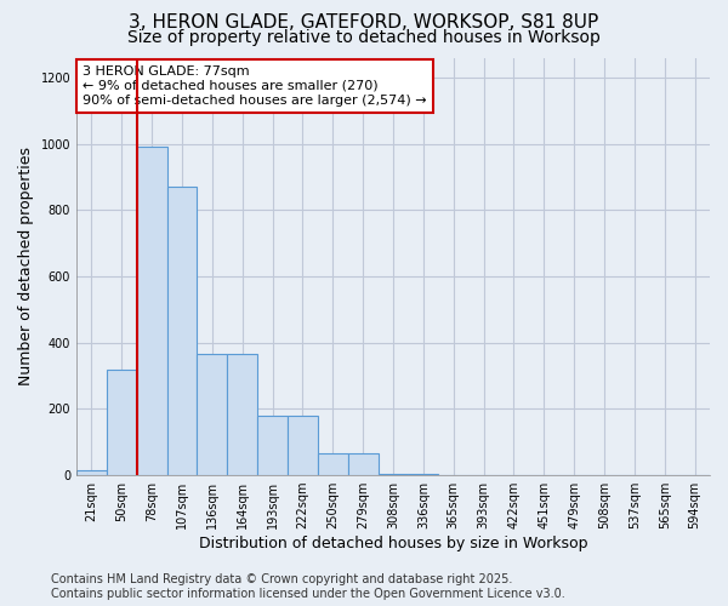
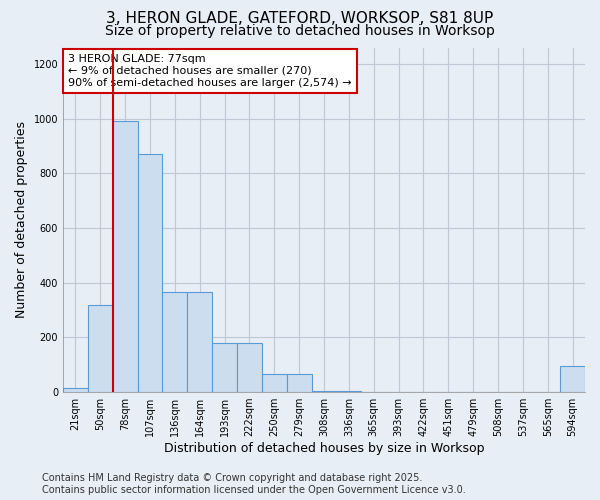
594sqm: 2 -> 95
